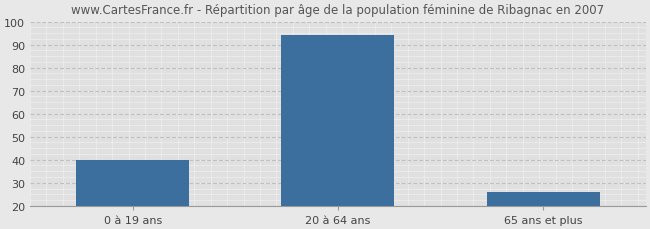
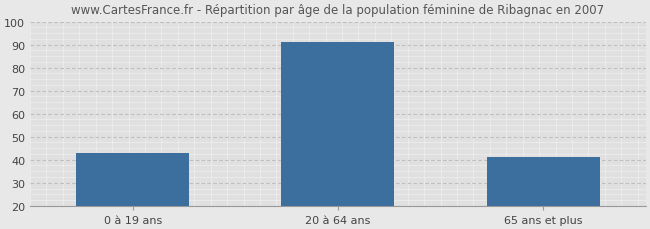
0 à 19 ans: 40 -> 43
20 à 64 ans: 94 -> 91
65 ans et plus: 26 -> 41
